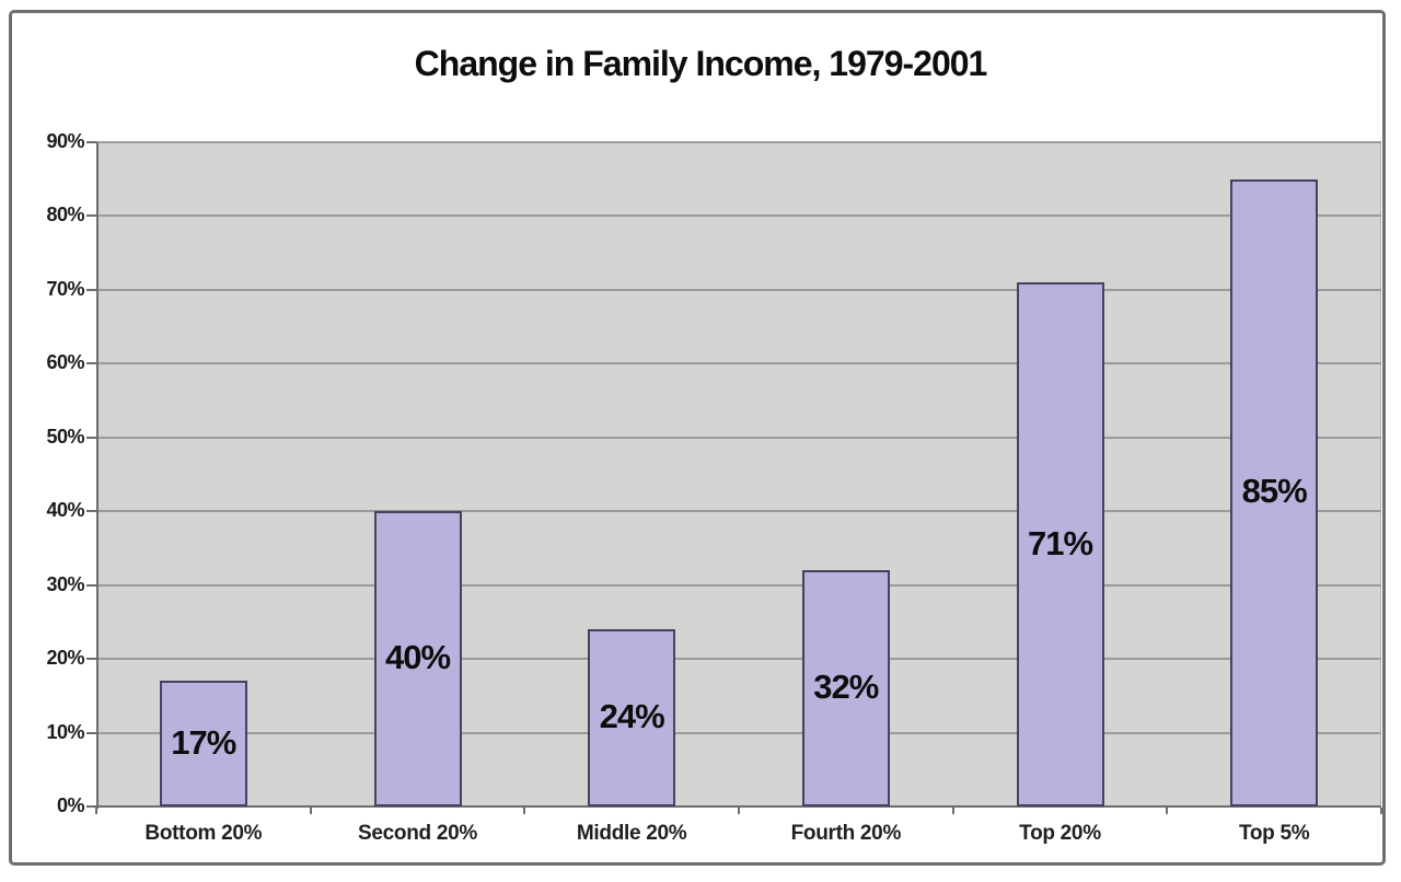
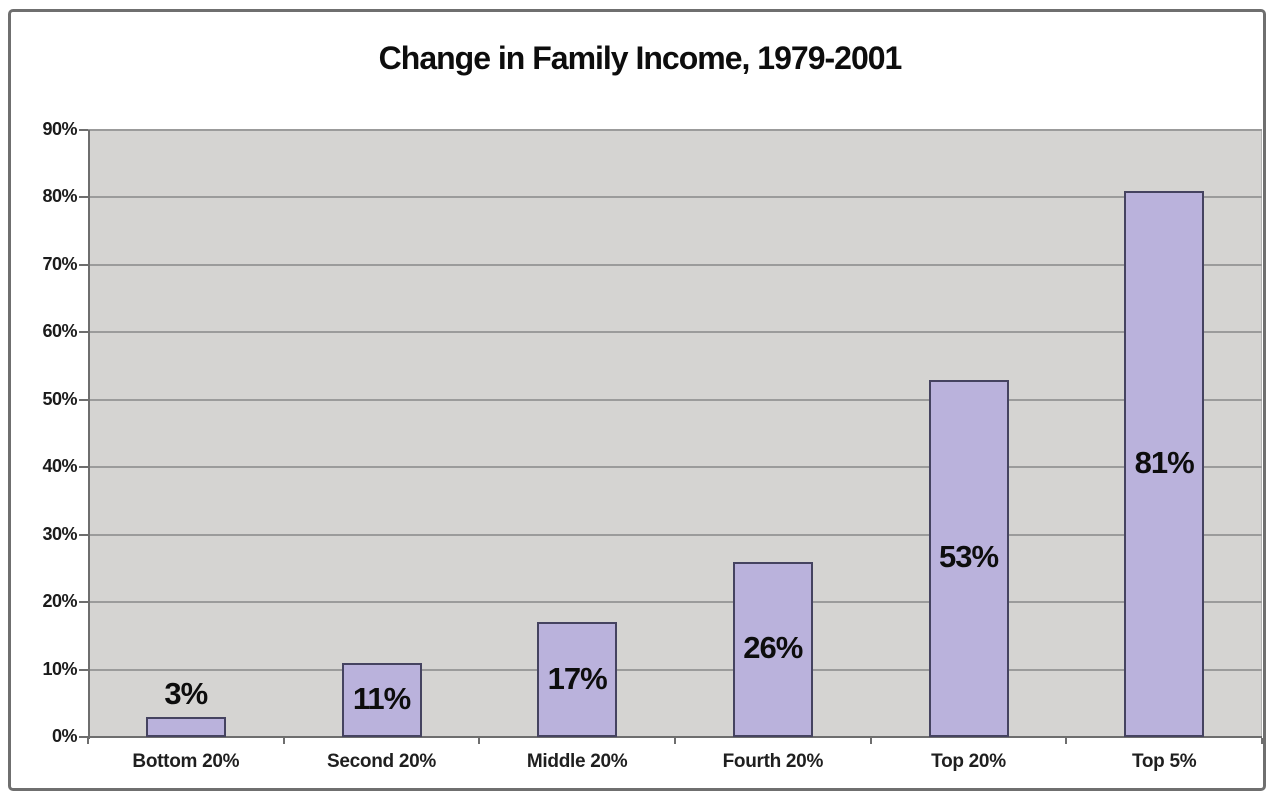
Bottom 20%: 17% -> 3%
Second 20%: 40% -> 11%
Middle 20%: 24% -> 17%
Fourth 20%: 32% -> 26%
Top 20%: 71% -> 53%
Top 5%: 85% -> 81%
